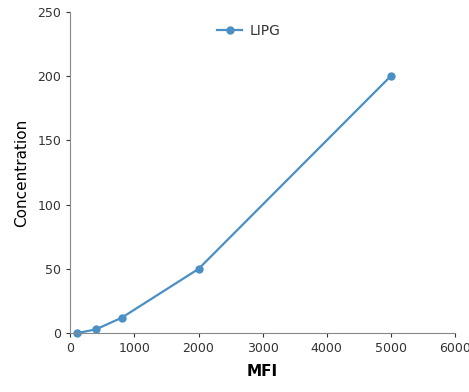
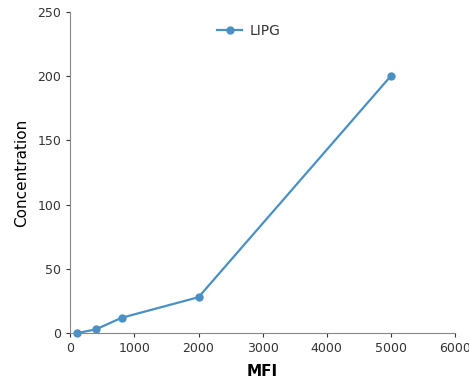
2000: 50 -> 28
